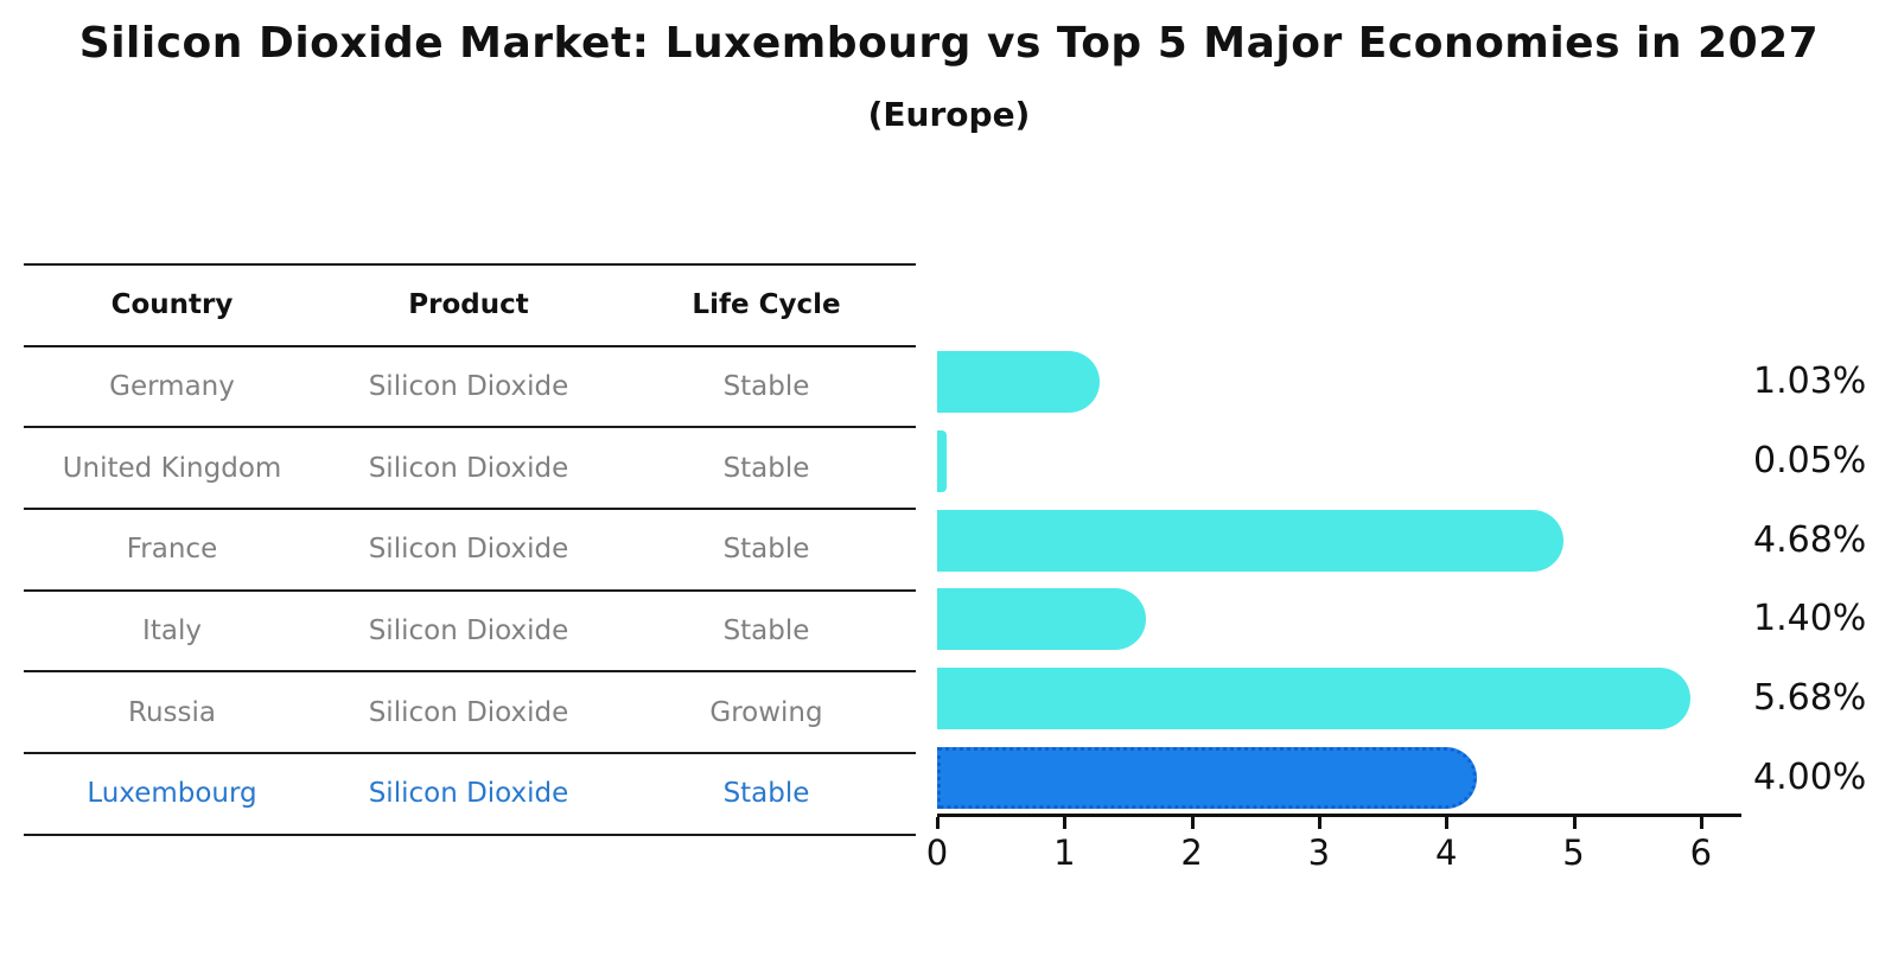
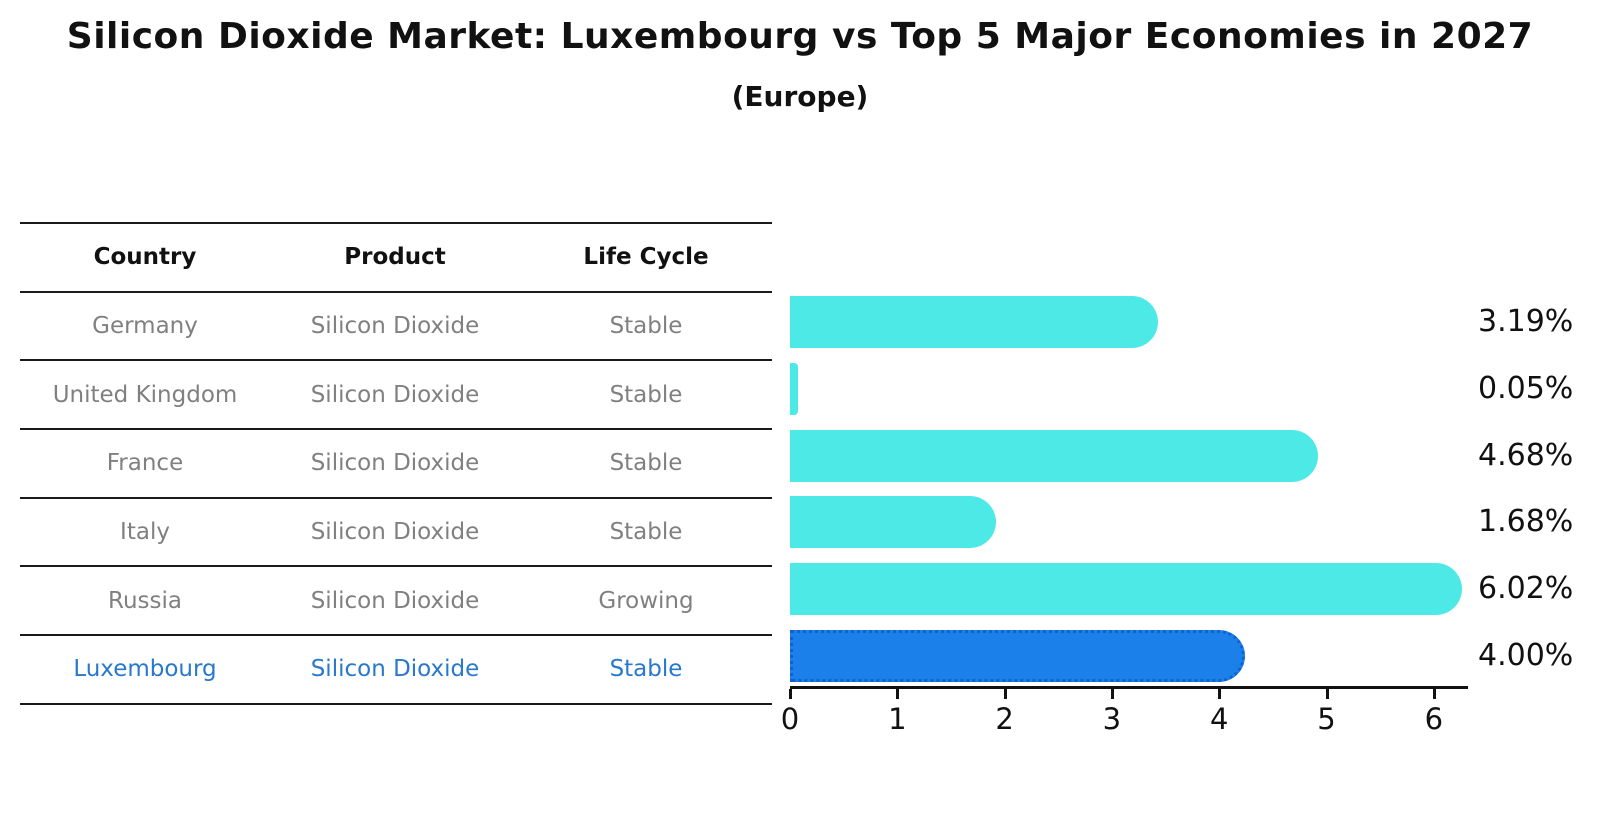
Germany: 1.03% -> 3.19%
Italy: 1.40% -> 1.68%
Russia: 5.68% -> 6.02%
